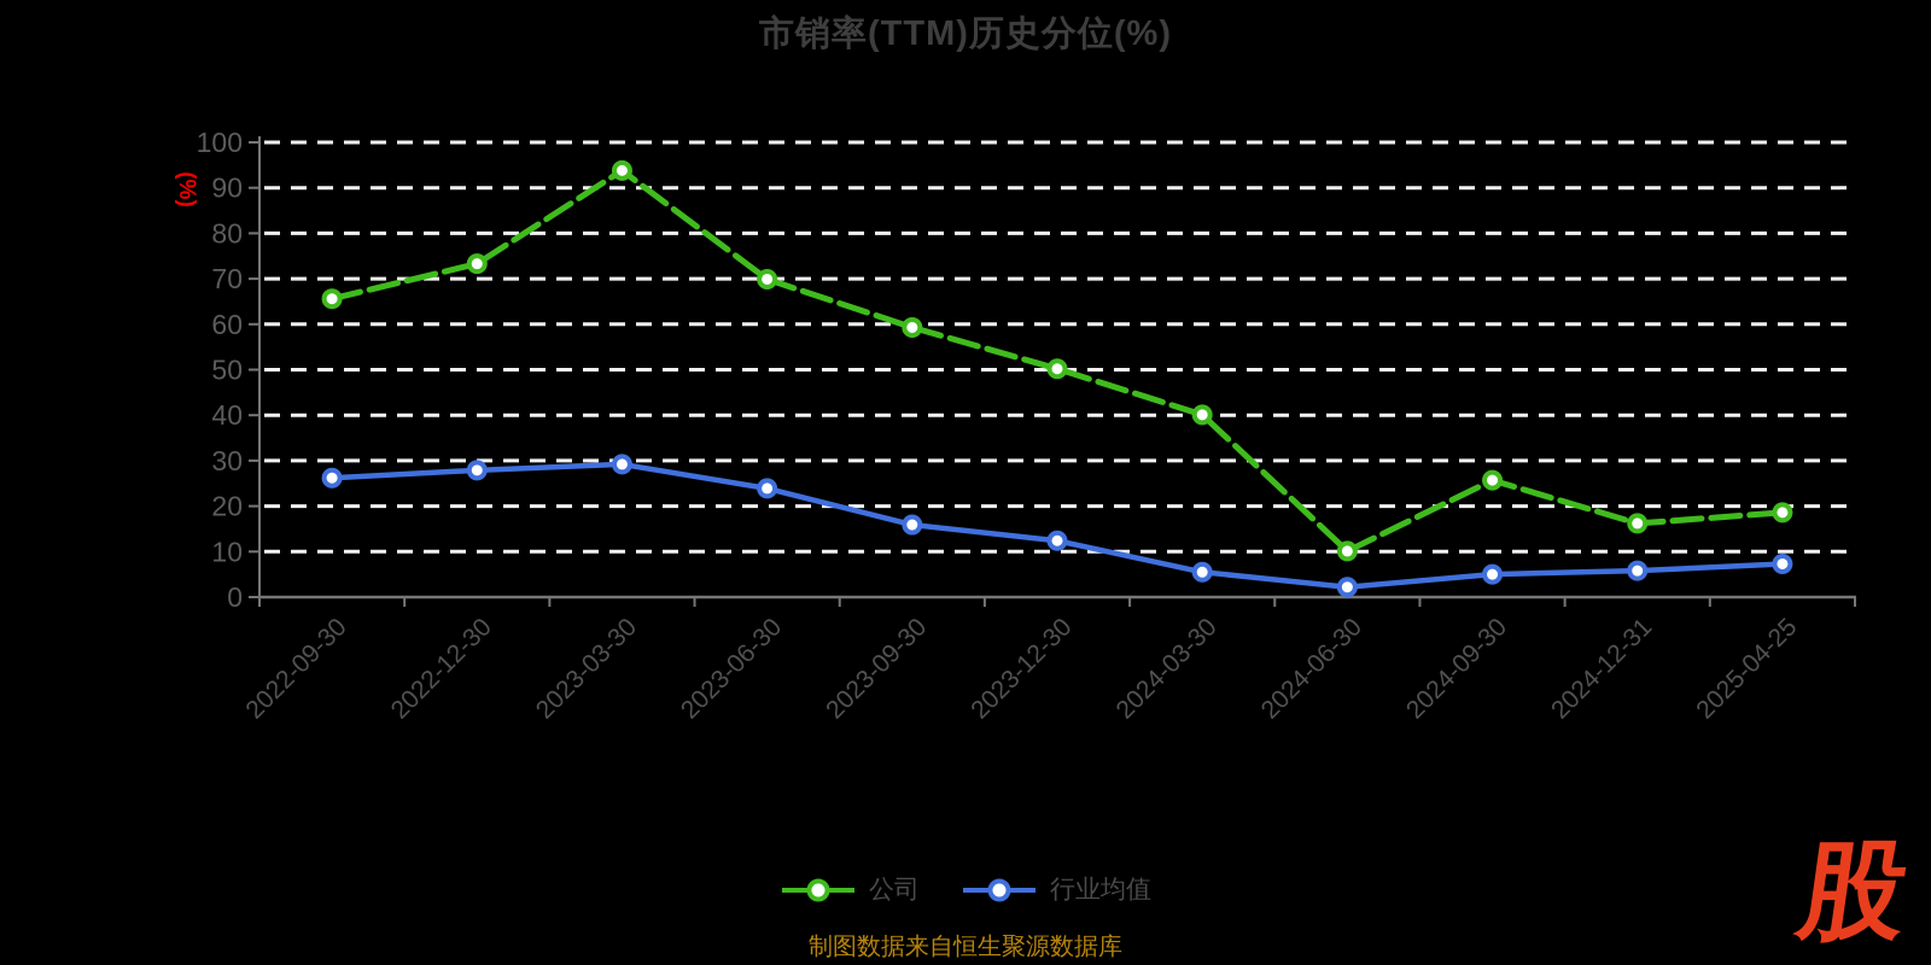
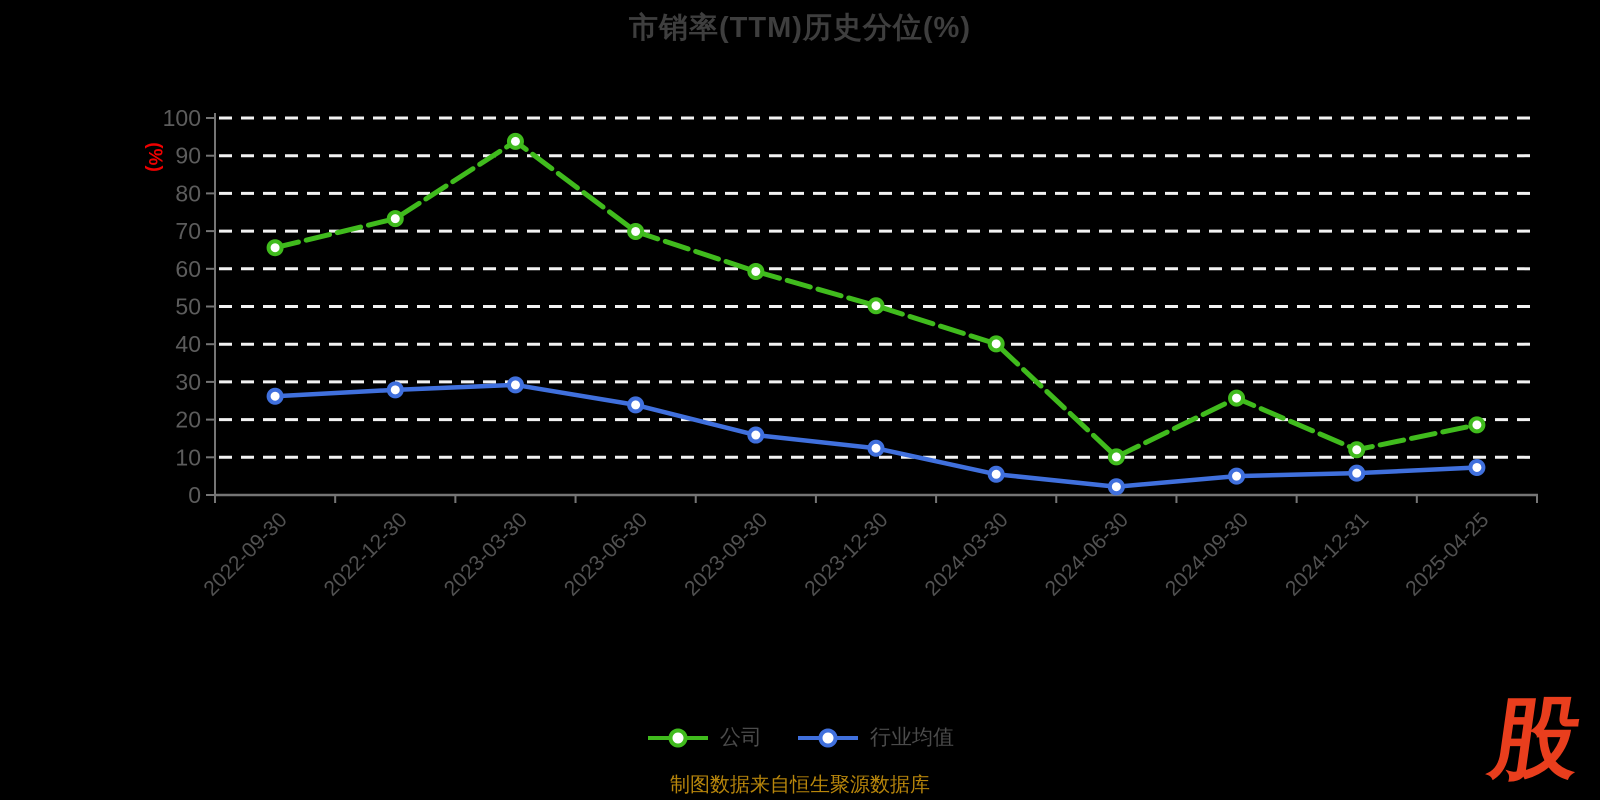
公司/2024-12-31: 16 -> 12
